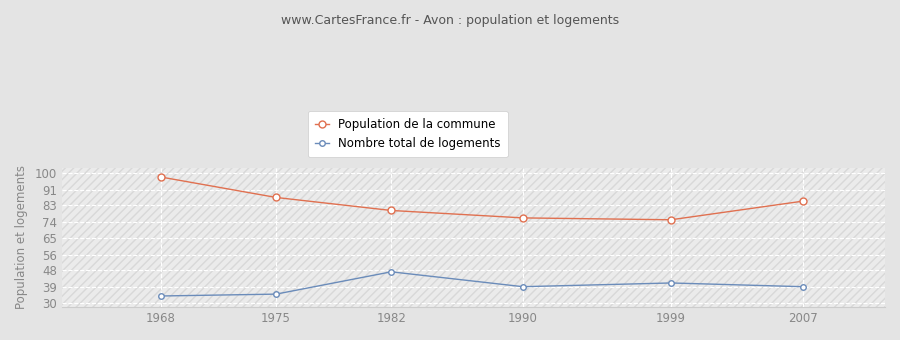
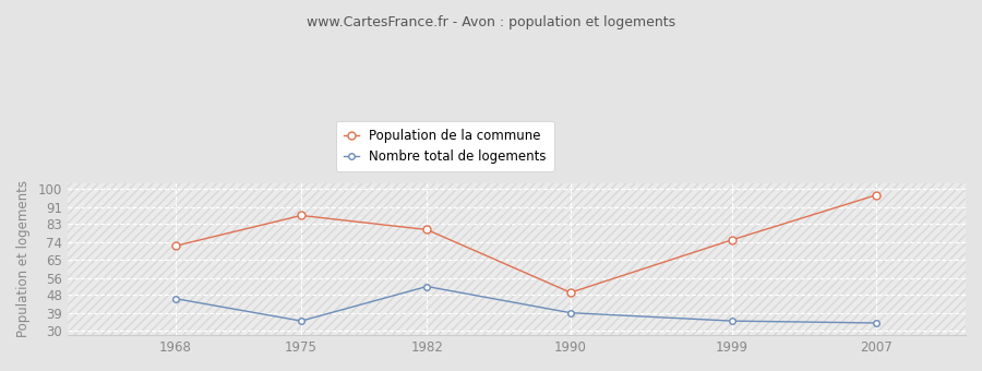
Nombre total de logements/1968: 34 -> 46
Population de la commune/1968: 98 -> 72
Nombre total de logements/1982: 47 -> 52
Population de la commune/1990: 76 -> 49
Nombre total de logements/1999: 41 -> 35
Nombre total de logements/2007: 39 -> 34
Population de la commune/2007: 85 -> 97
